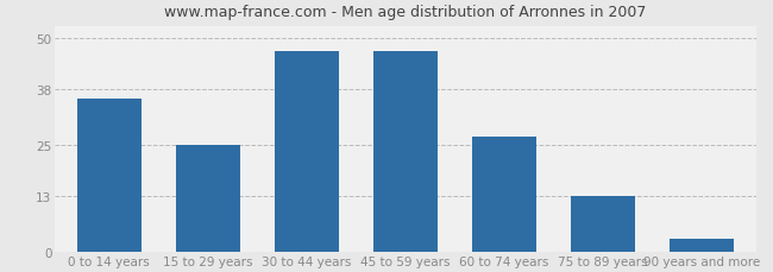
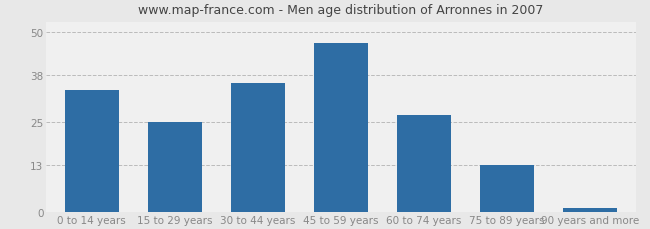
0 to 14 years: 36 -> 34
30 to 44 years: 47 -> 36
90 years and more: 3 -> 1
